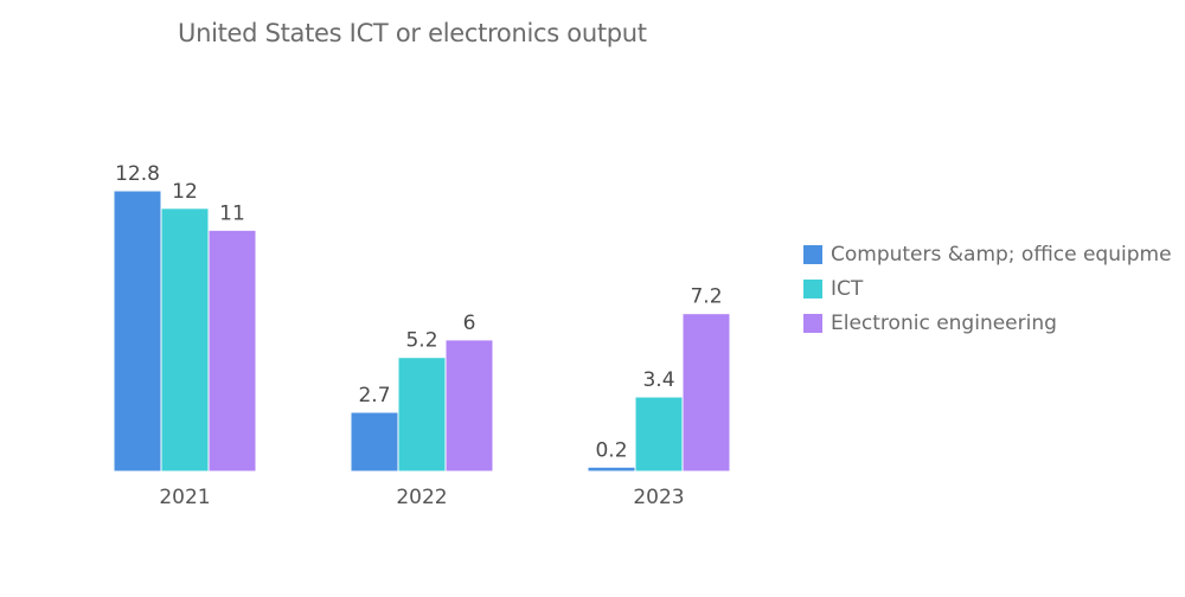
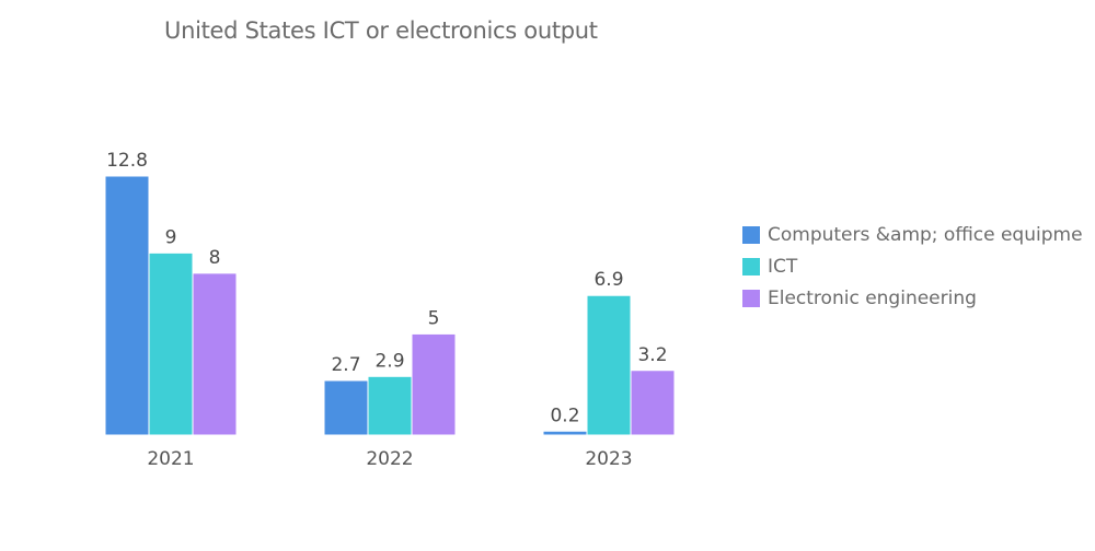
ICT/2021: 12 -> 9
Electronic engineering/2021: 11 -> 8
ICT/2022: 5.2 -> 2.9
Electronic engineering/2022: 6 -> 5
ICT/2023: 3.4 -> 6.9
Electronic engineering/2023: 7.2 -> 3.2
